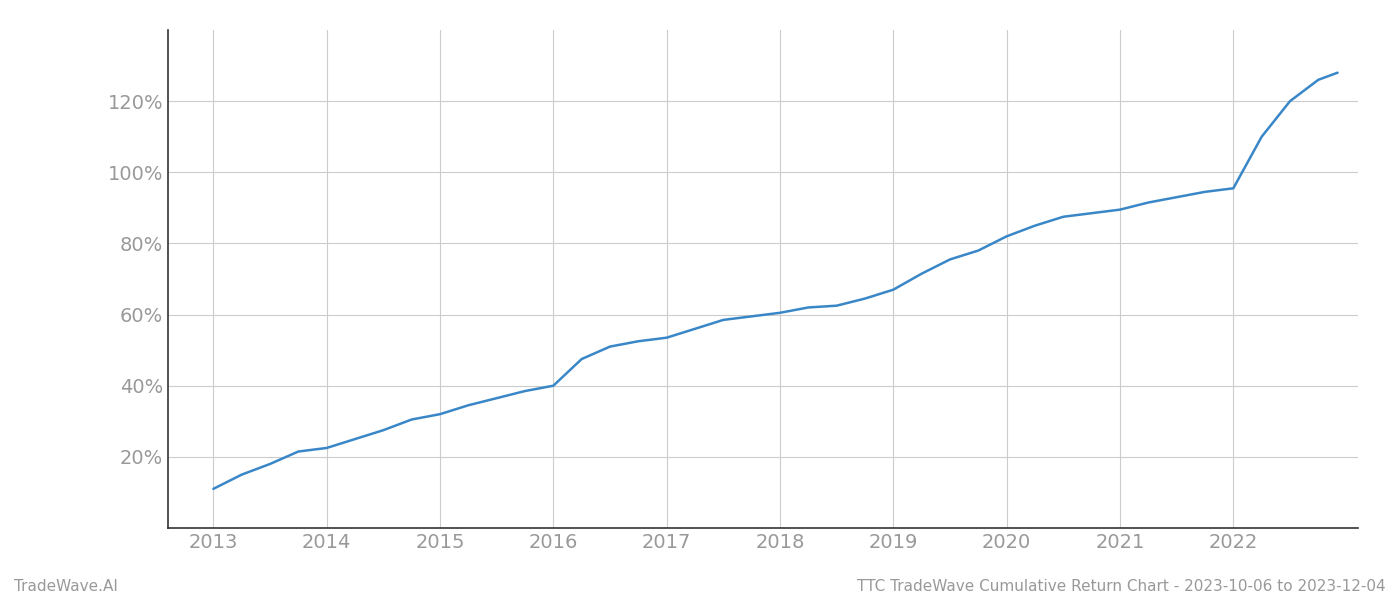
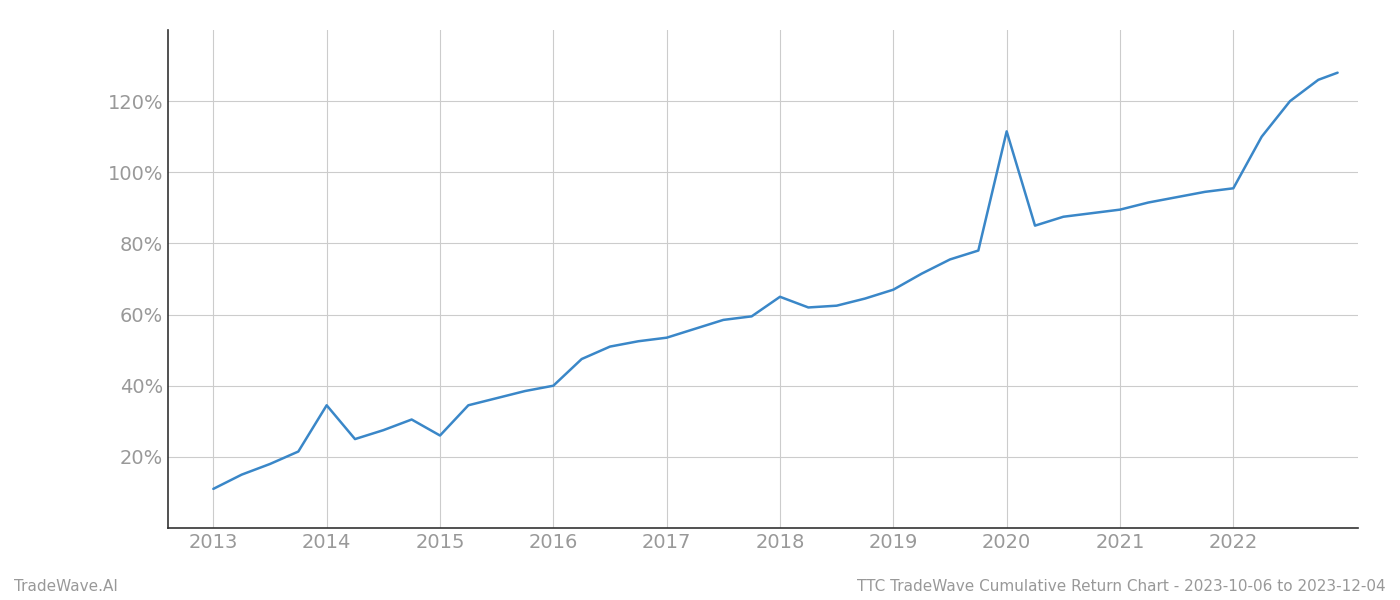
2014: 22.5% -> 34.5%
2015: 32.0% -> 26.0%
2018: 60.5% -> 65.0%
2020: 82.0% -> 111.5%
